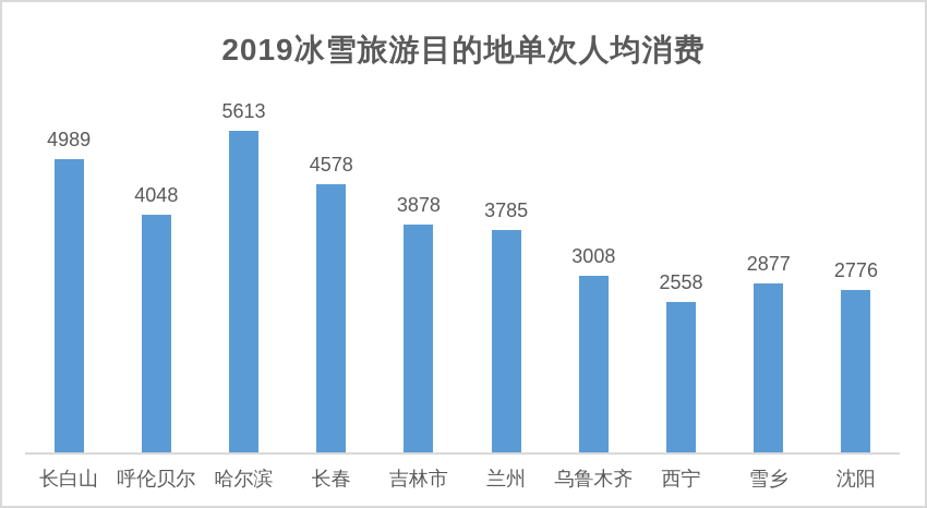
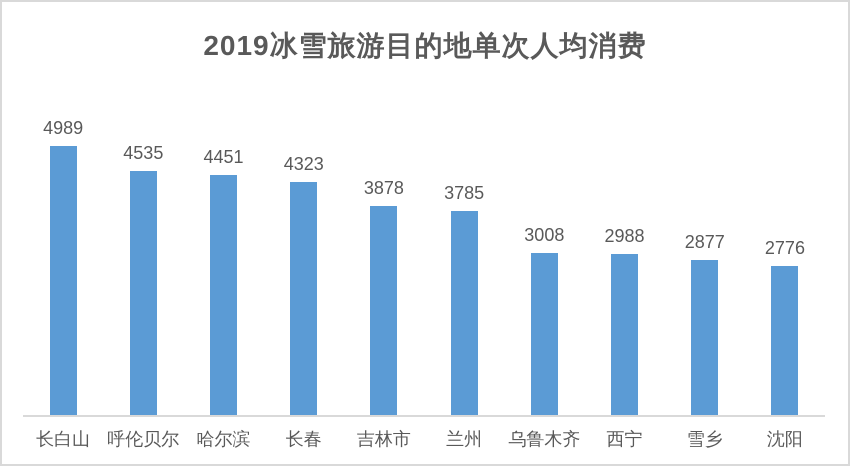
呼伦贝尔: 4048 -> 4535
哈尔滨: 5613 -> 4451
长春: 4578 -> 4323
西宁: 2558 -> 2988
